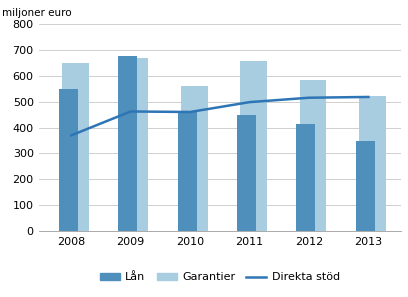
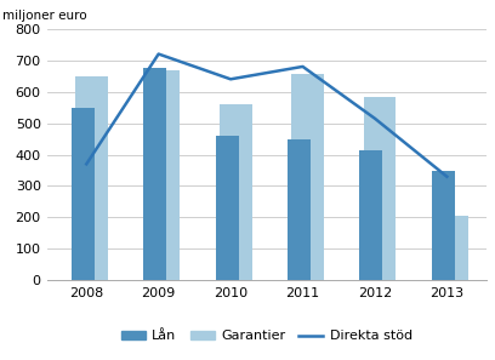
Direkta stöd/2009: 462 -> 720
Direkta stöd/2010: 460 -> 640
Direkta stöd/2011: 498 -> 680
Direkta stöd/2013: 518 -> 330
Garantier/2013: 520 -> 205
